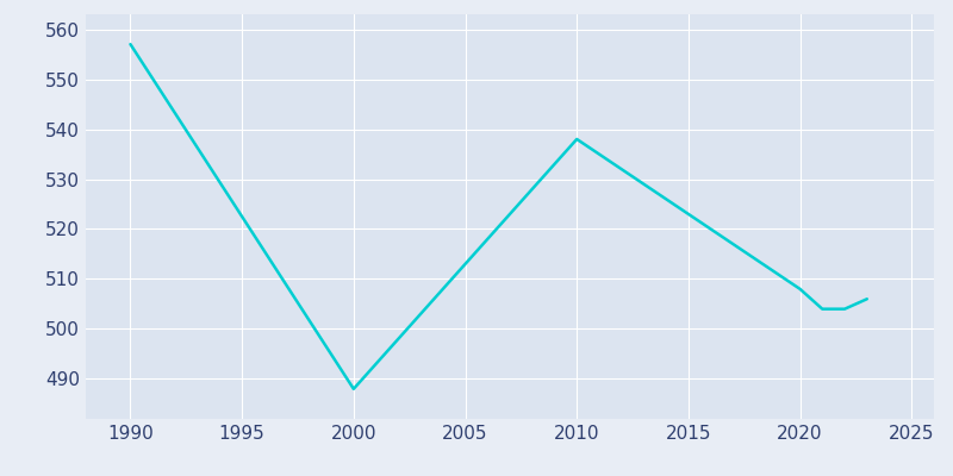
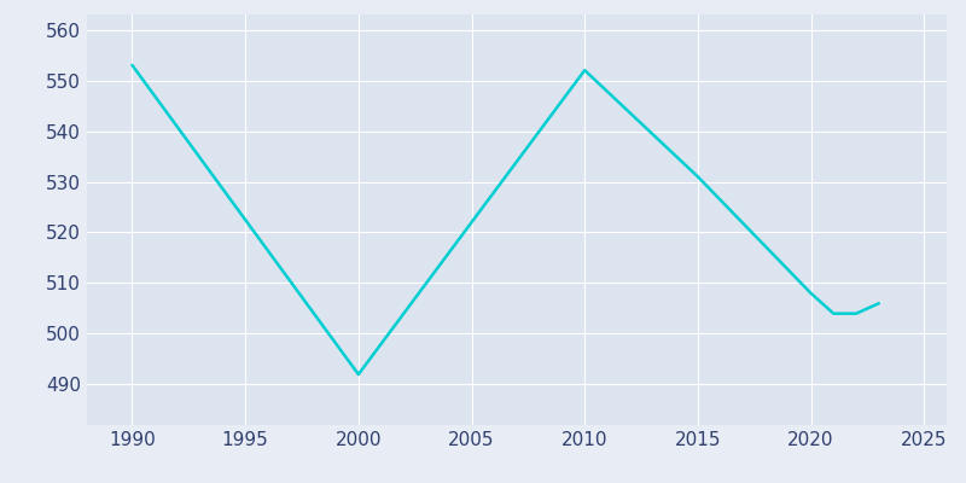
1990: 557 -> 553
2000: 488 -> 492
2010: 538 -> 552
2015: 523 -> 531
